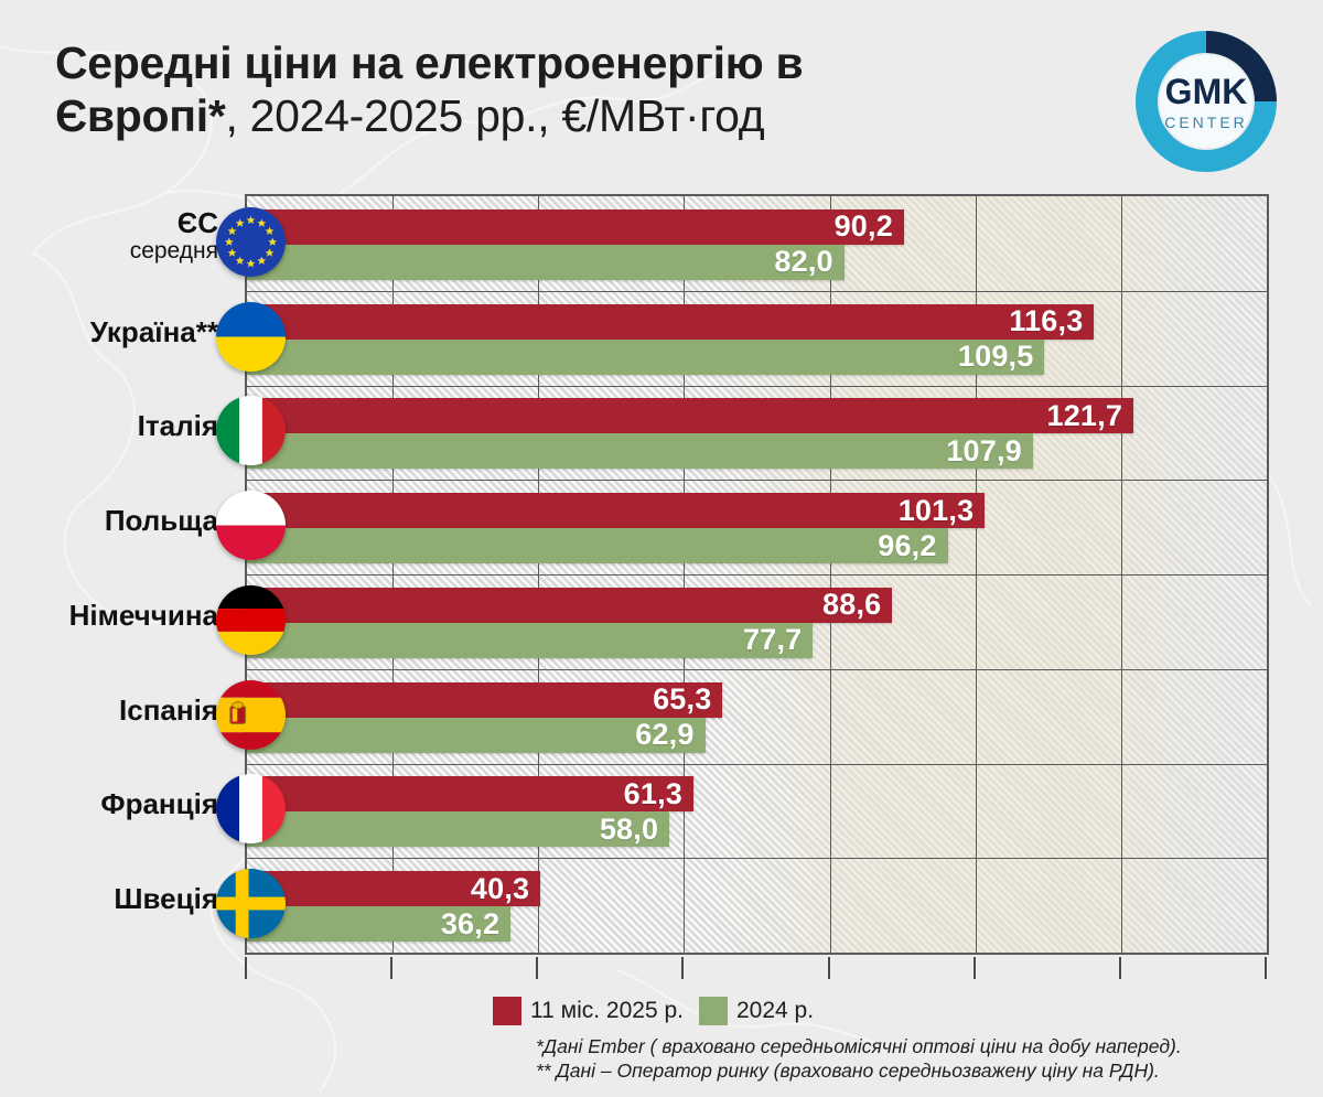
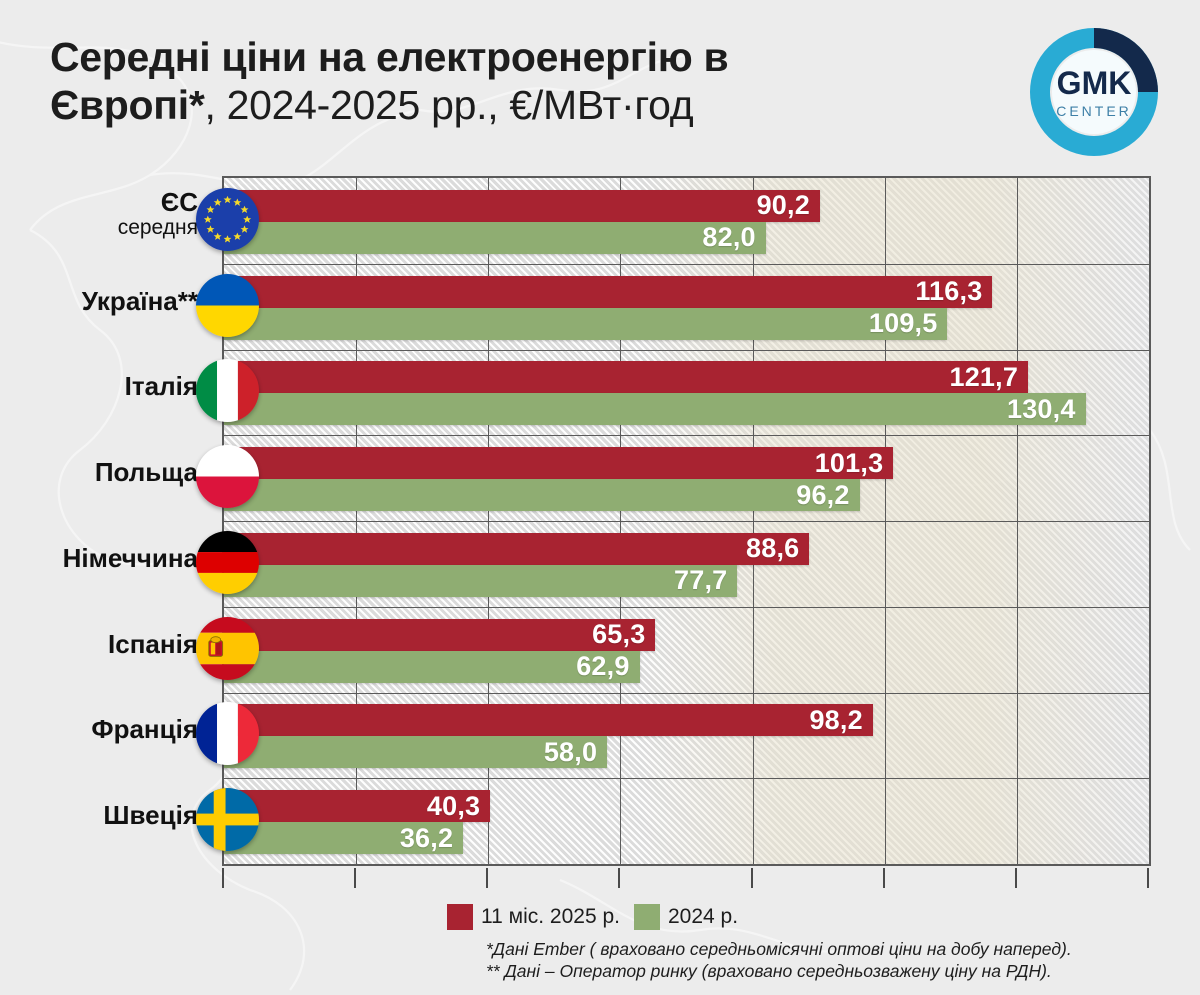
2024 р./Італія: 107,9 -> 130,4
11 міс. 2025 р./Франція: 61,3 -> 98,2
